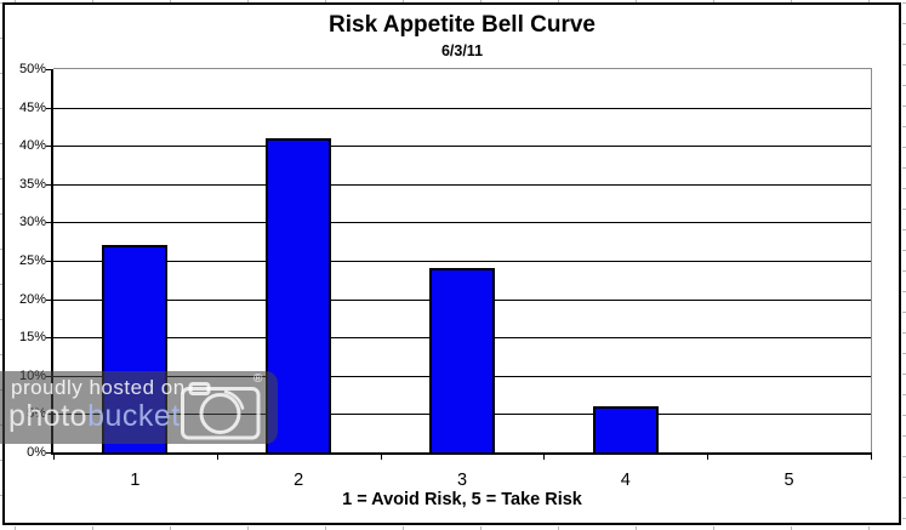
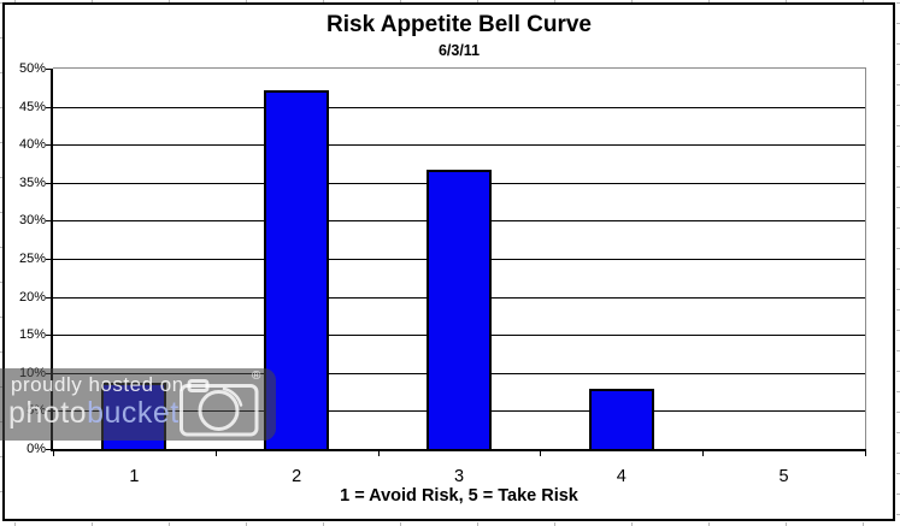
1: 27% -> 9%
2: 41% -> 47%
3: 24% -> 37%
4: 6% -> 8%
